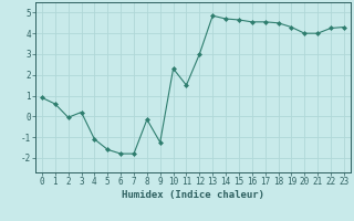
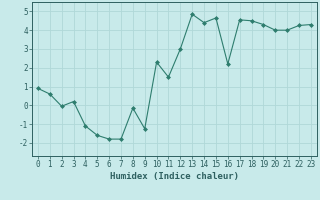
14: 4.7 -> 4.4
16: 4.5 -> 2.2
